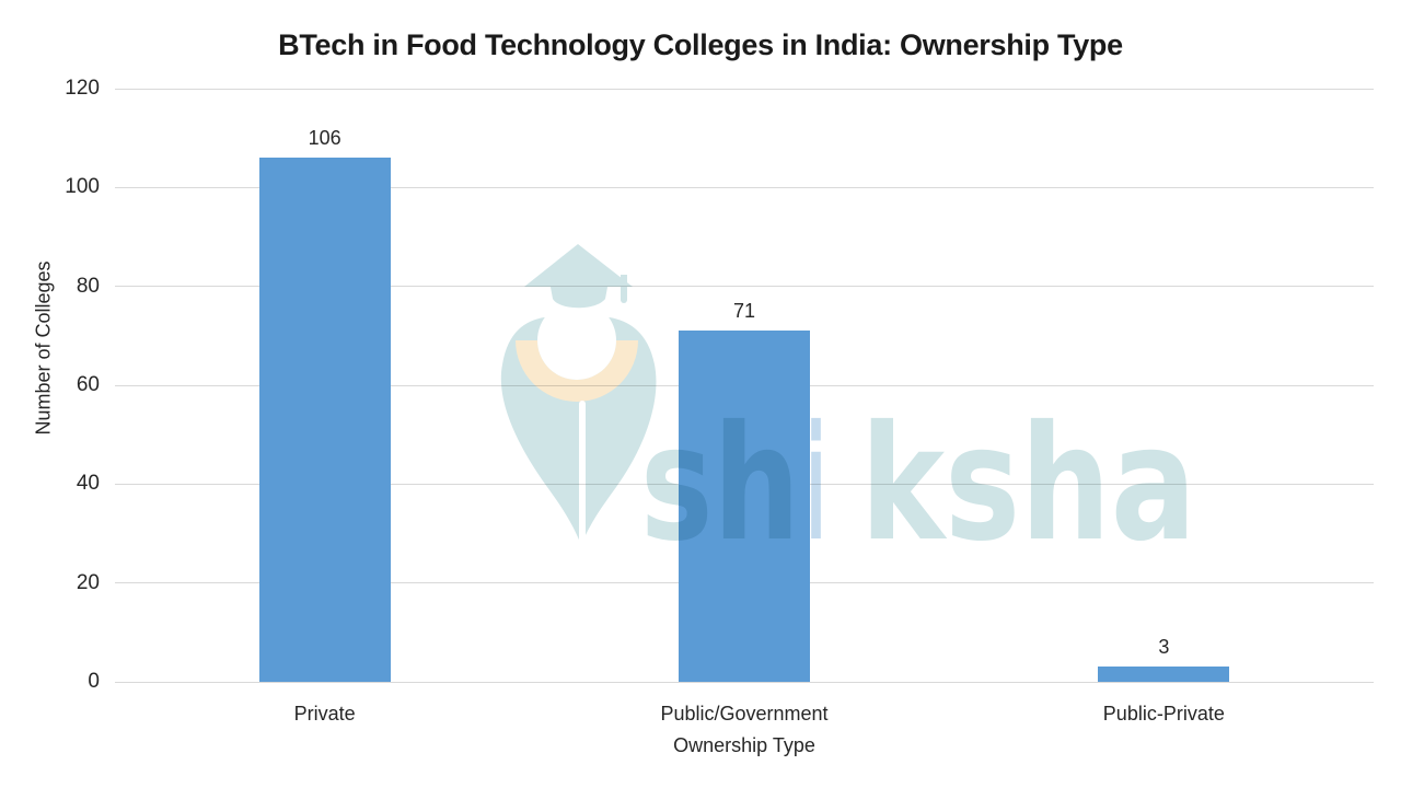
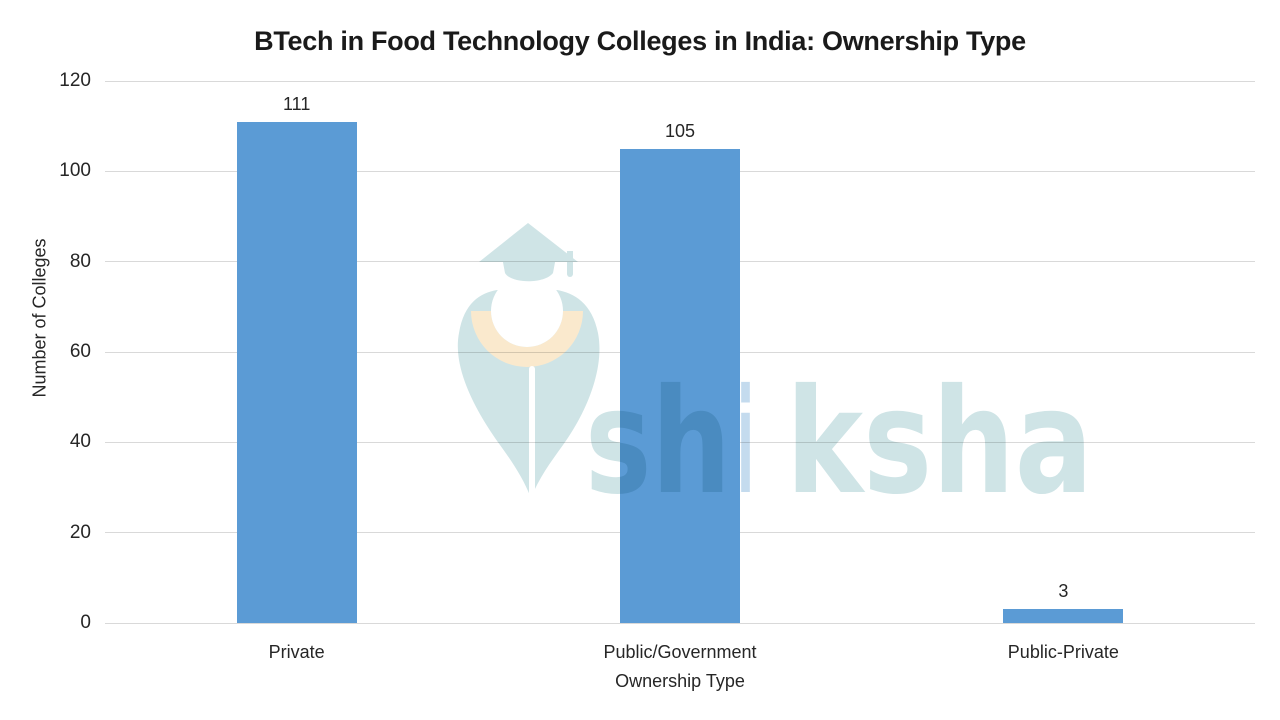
Private: 106 -> 111
Public/Government: 71 -> 105
